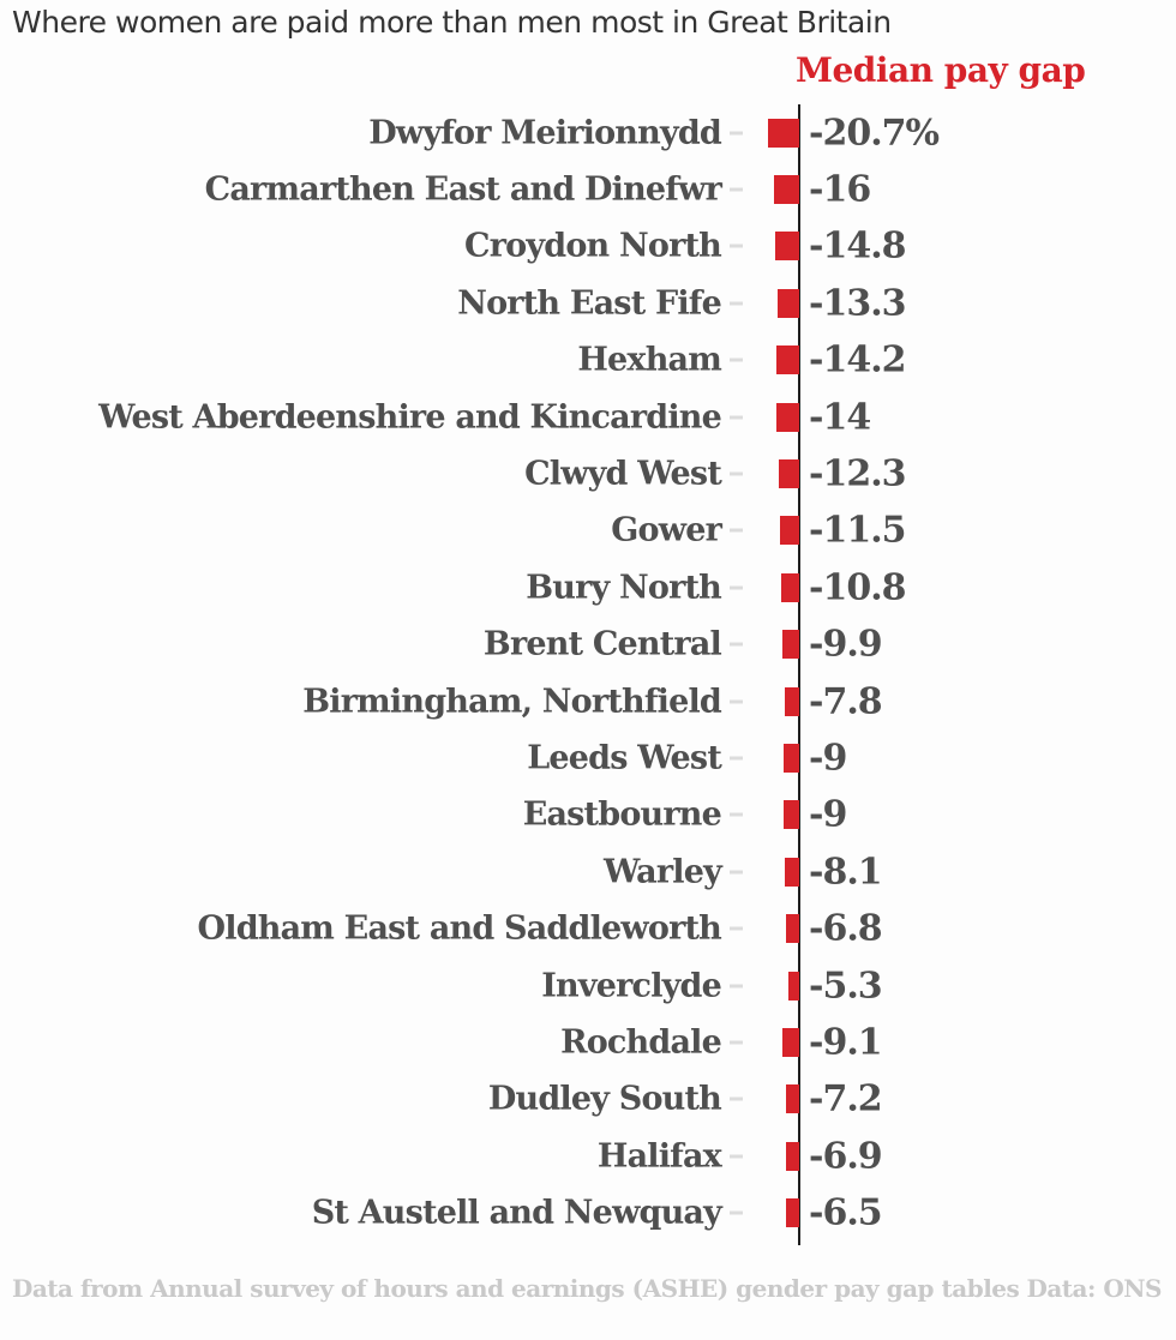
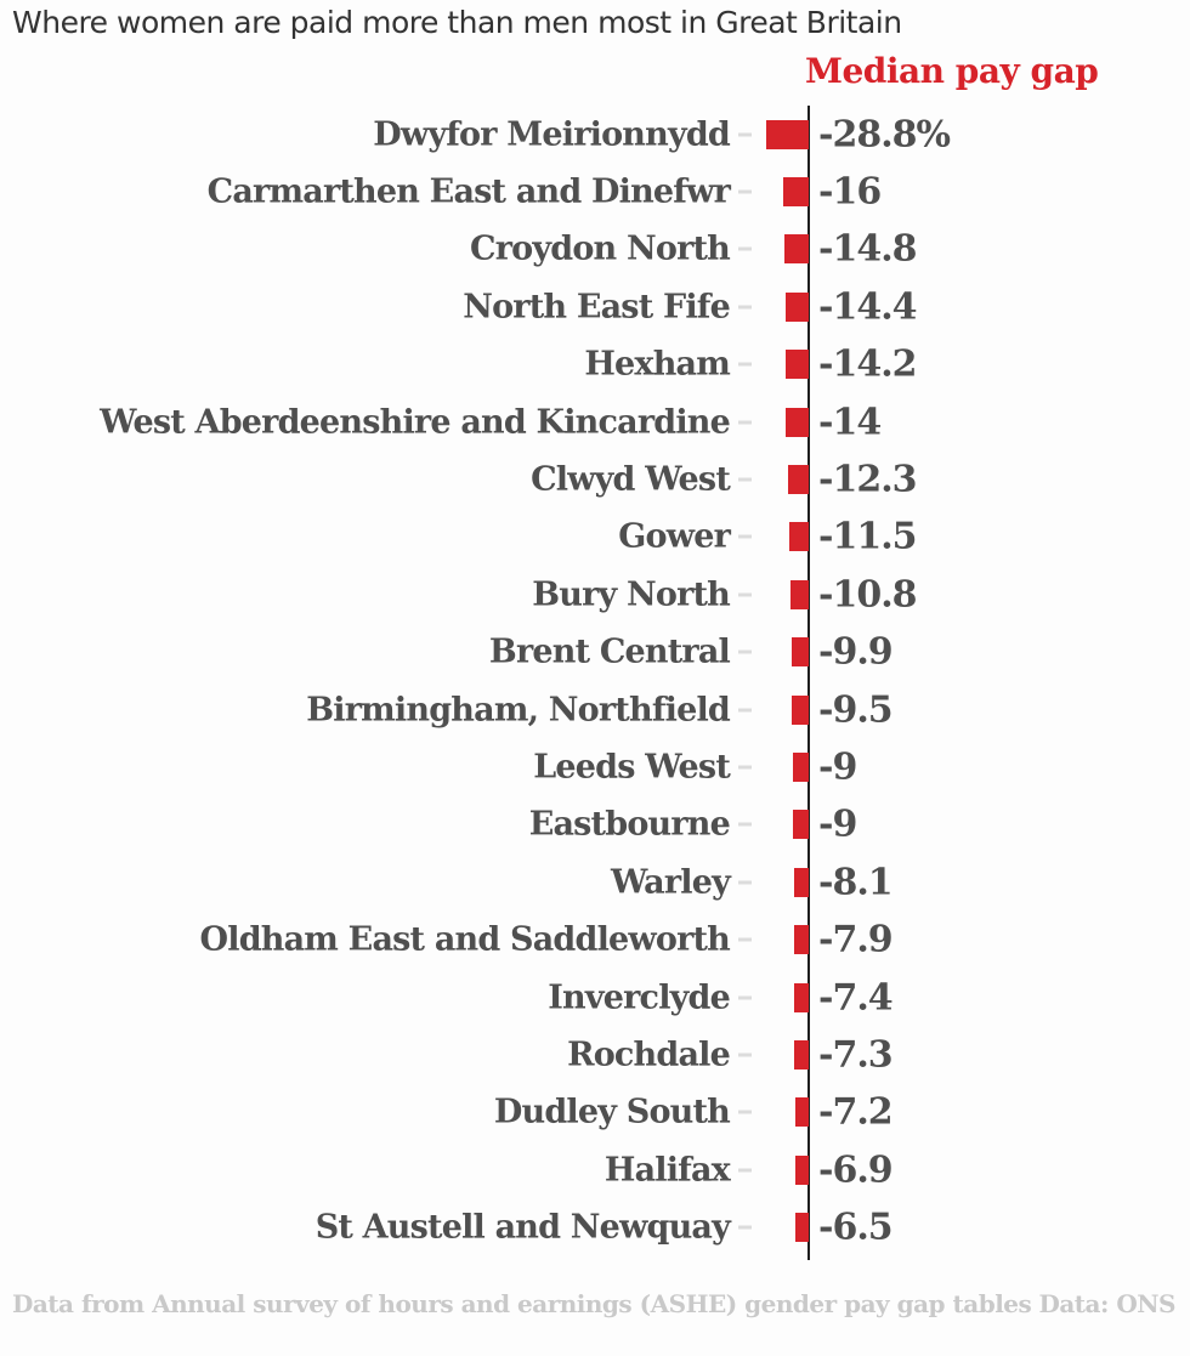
Dwyfor Meirionnydd: -20.7% -> -28.8%
North East Fife: -13.3 -> -14.4
Birmingham, Northfield: -7.8 -> -9.5
Oldham East and Saddleworth: -6.8 -> -7.9
Inverclyde: -5.3 -> -7.4
Rochdale: -9.1 -> -7.3
